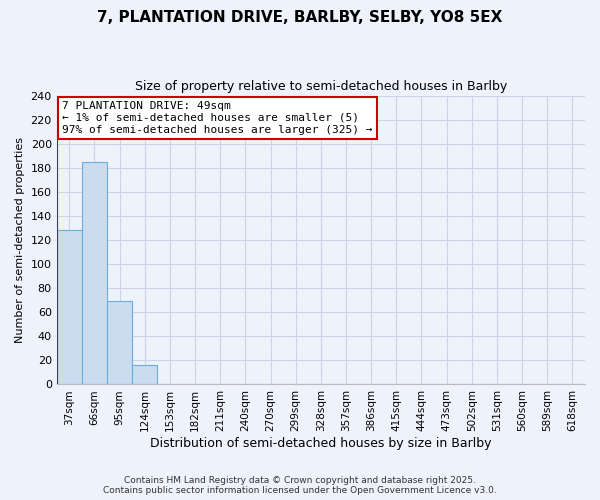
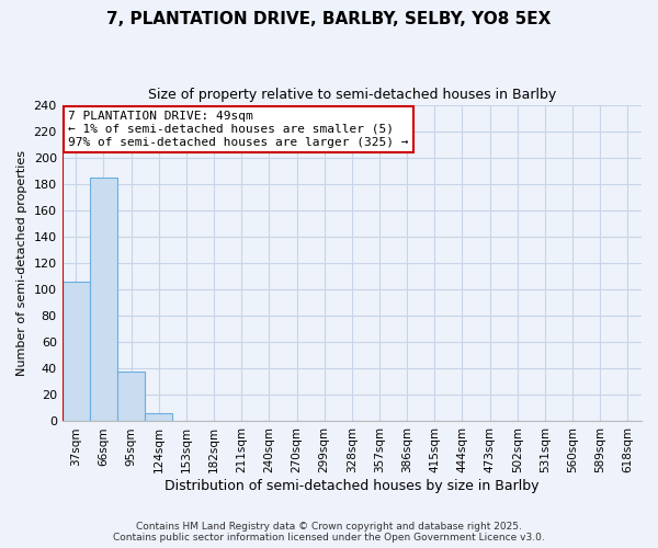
37sqm: 128 -> 106
95sqm: 69 -> 38
124sqm: 16 -> 6
